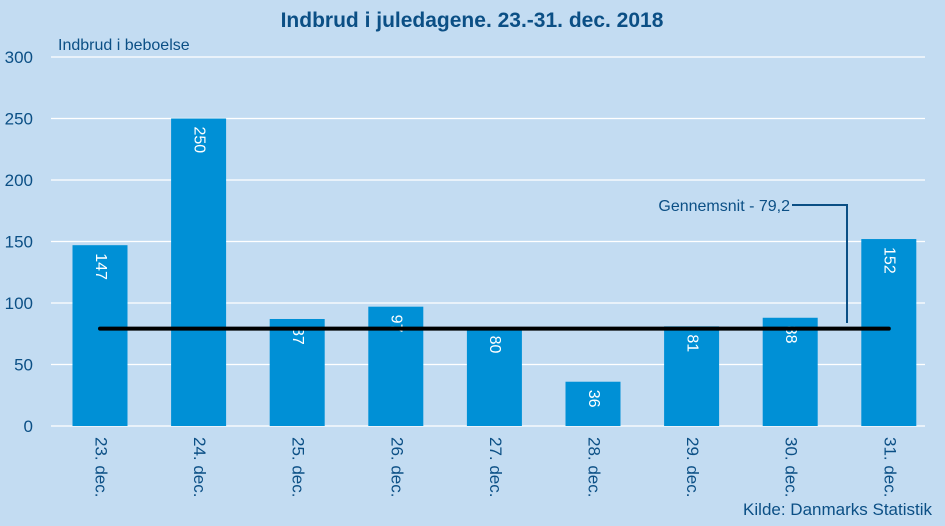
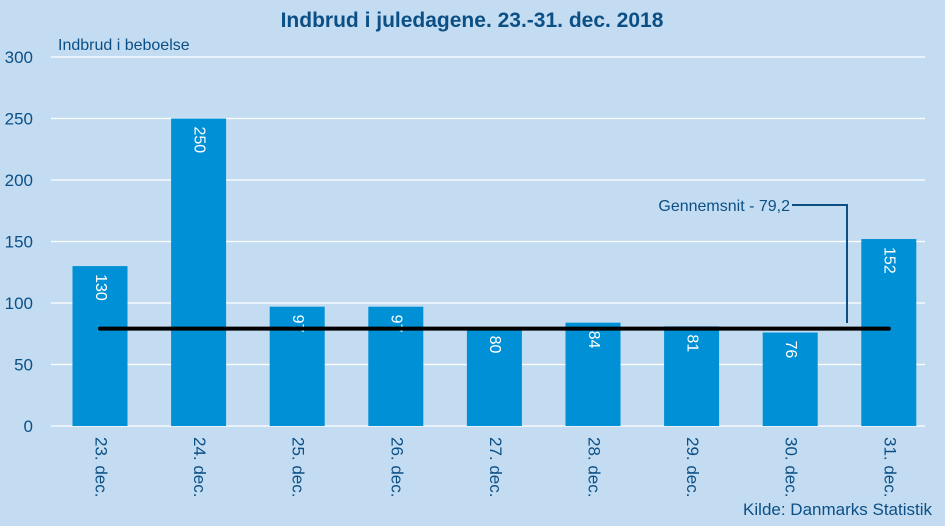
23. dec.: 147 -> 130
25. dec.: 87 -> 97
28. dec.: 36 -> 84
30. dec.: 88 -> 76
